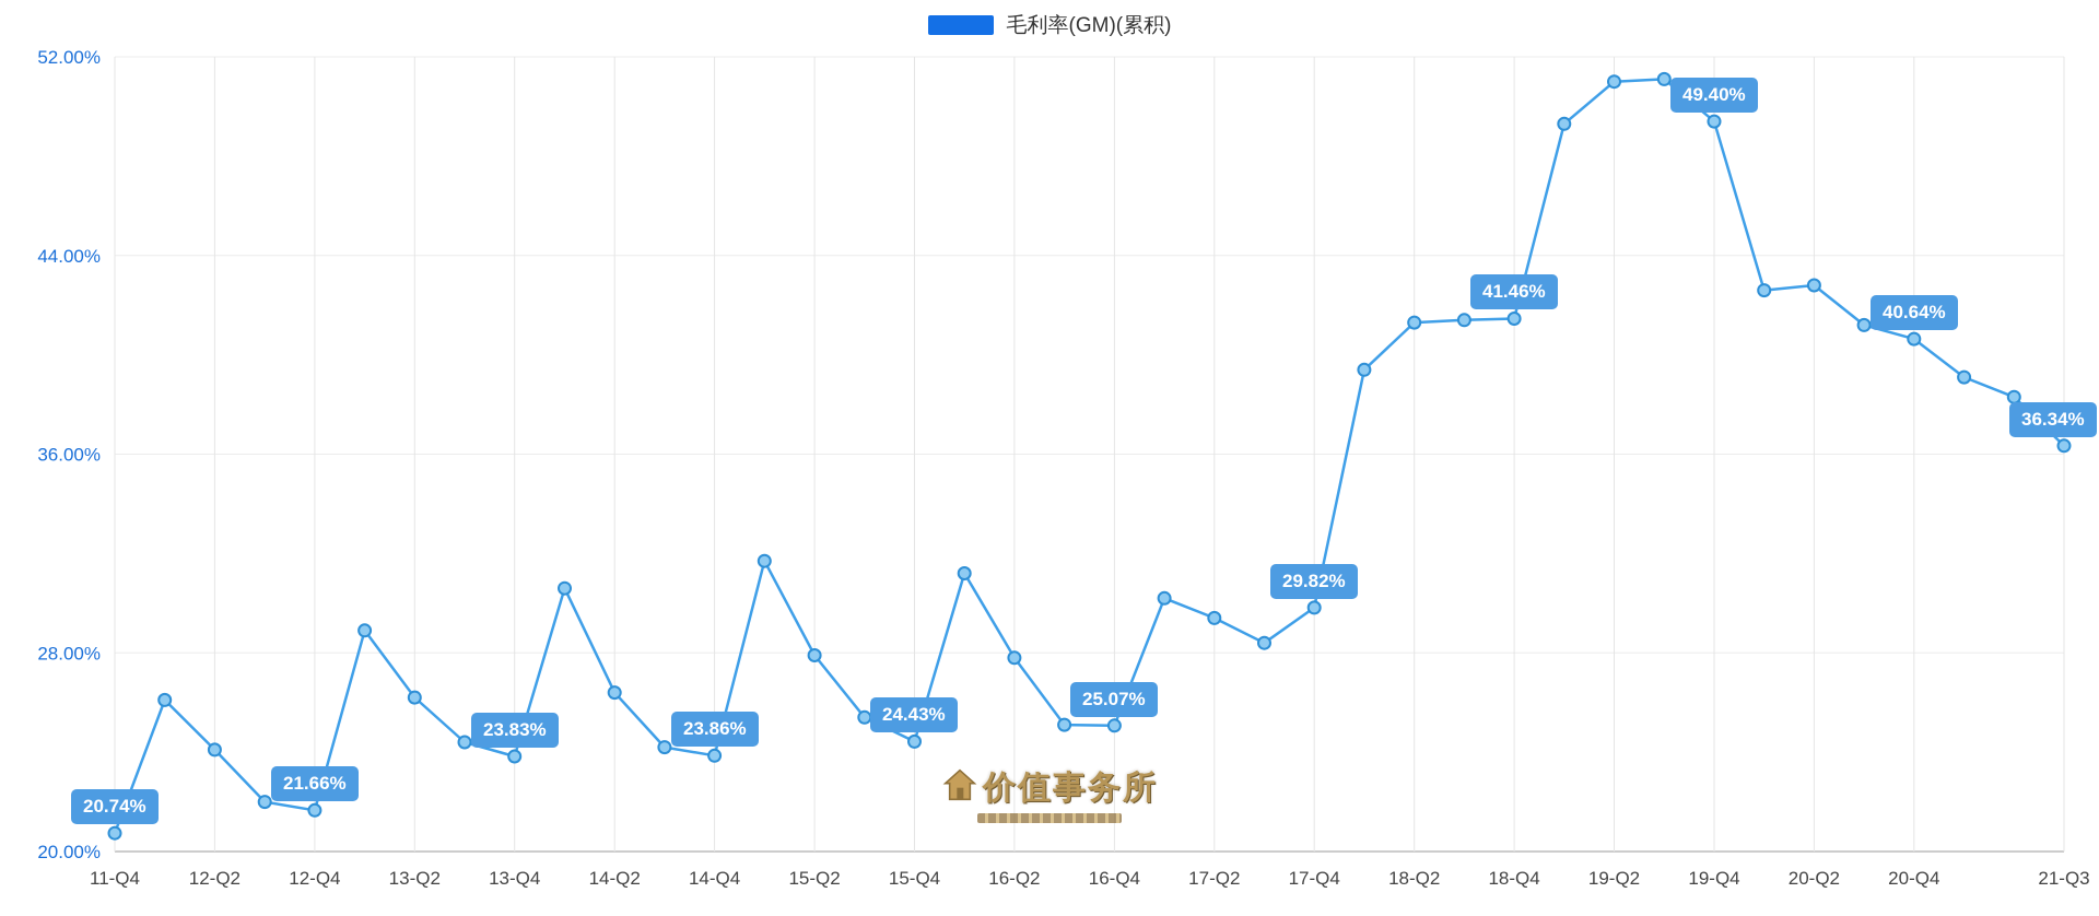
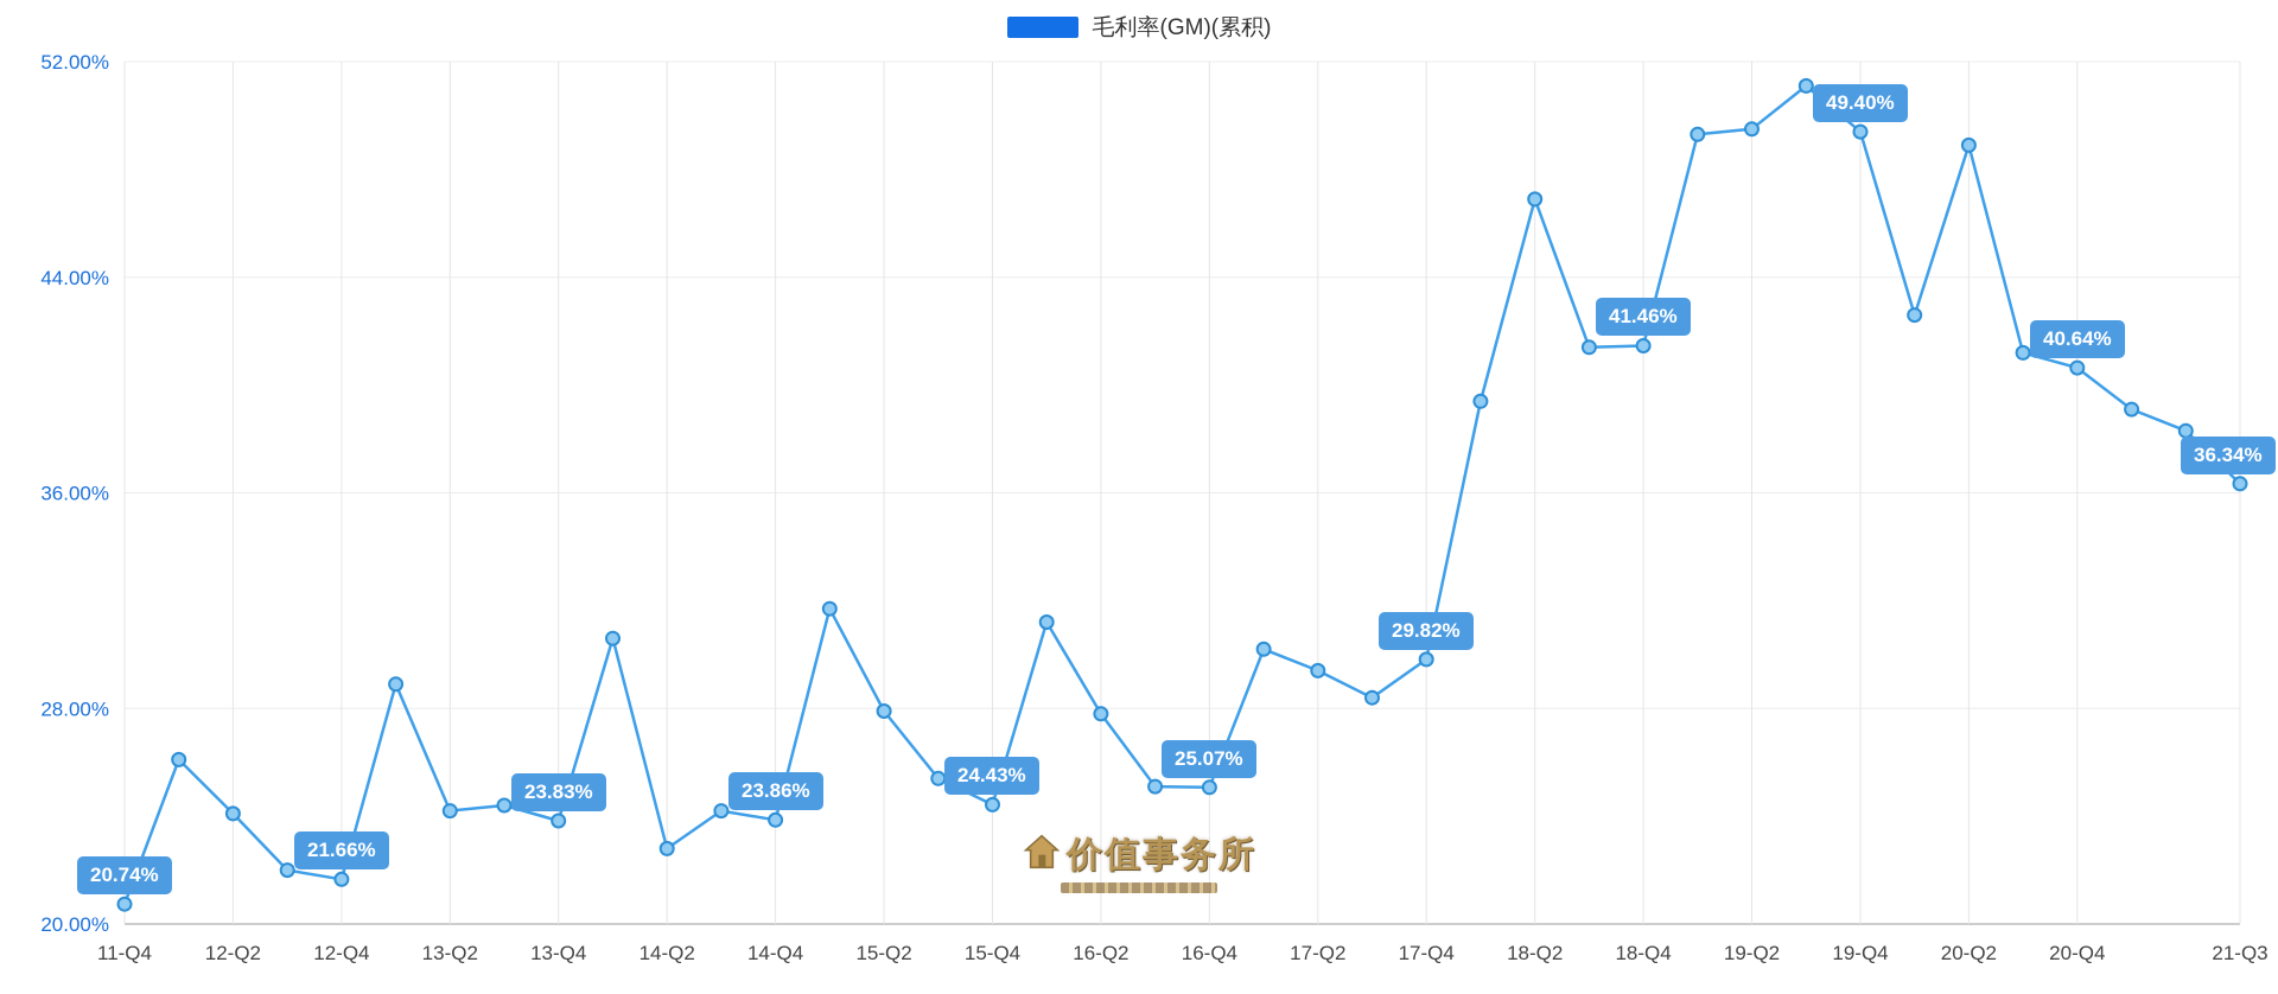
13-Q2: 26.2% -> 24.2%
14-Q2: 26.4% -> 22.8%
18-Q2: 41.3% -> 46.9%
19-Q2: 51.0% -> 49.5%
20-Q2: 42.8% -> 48.9%
